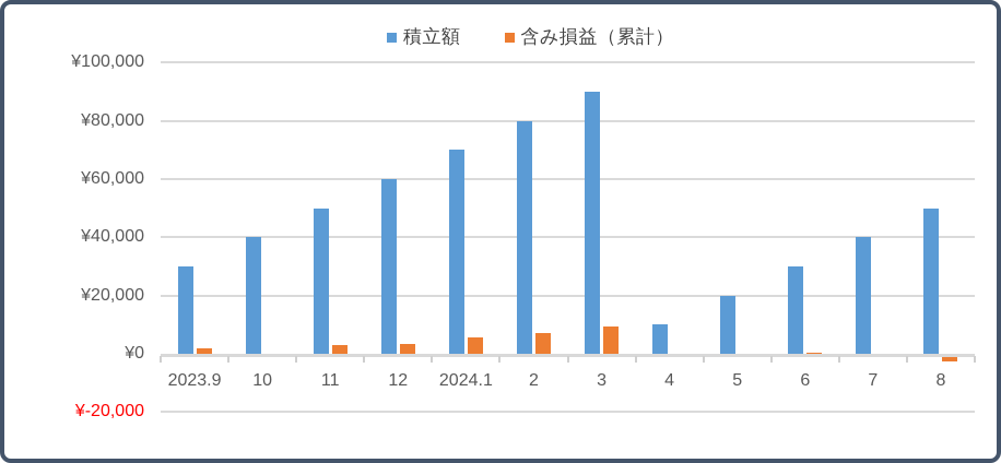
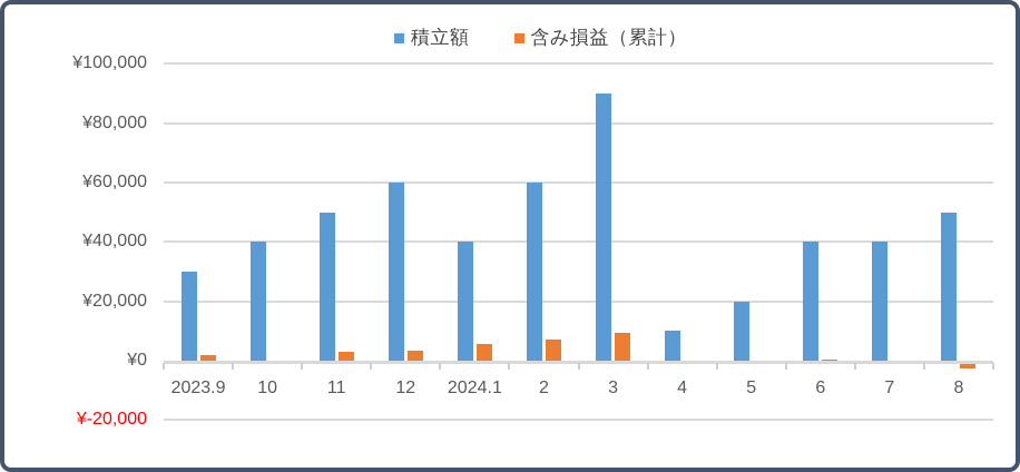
積立額/2024.1: ¥70000 -> ¥40000
積立額/2: ¥80000 -> ¥60000
積立額/6: ¥30000 -> ¥40000
